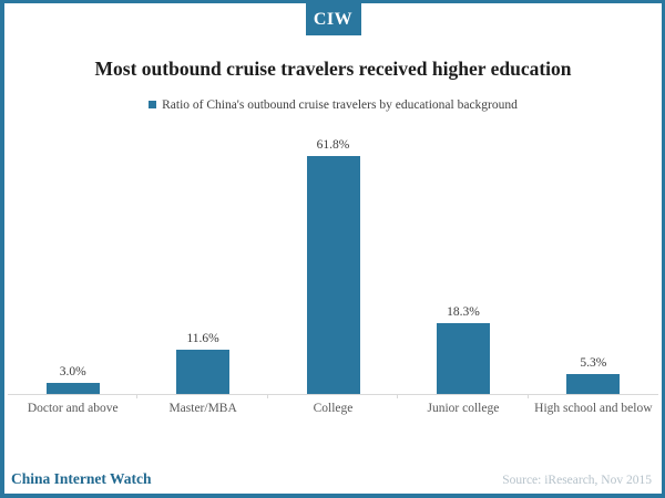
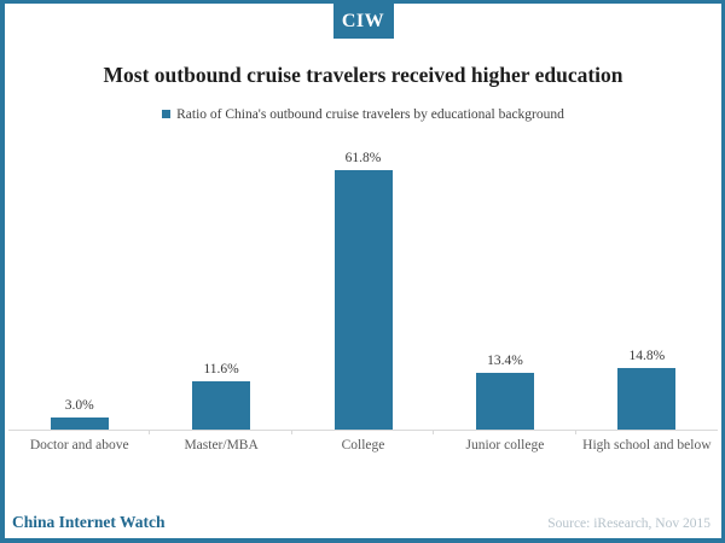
Junior college: 18.3% -> 13.4%
High school and below: 5.3% -> 14.8%
